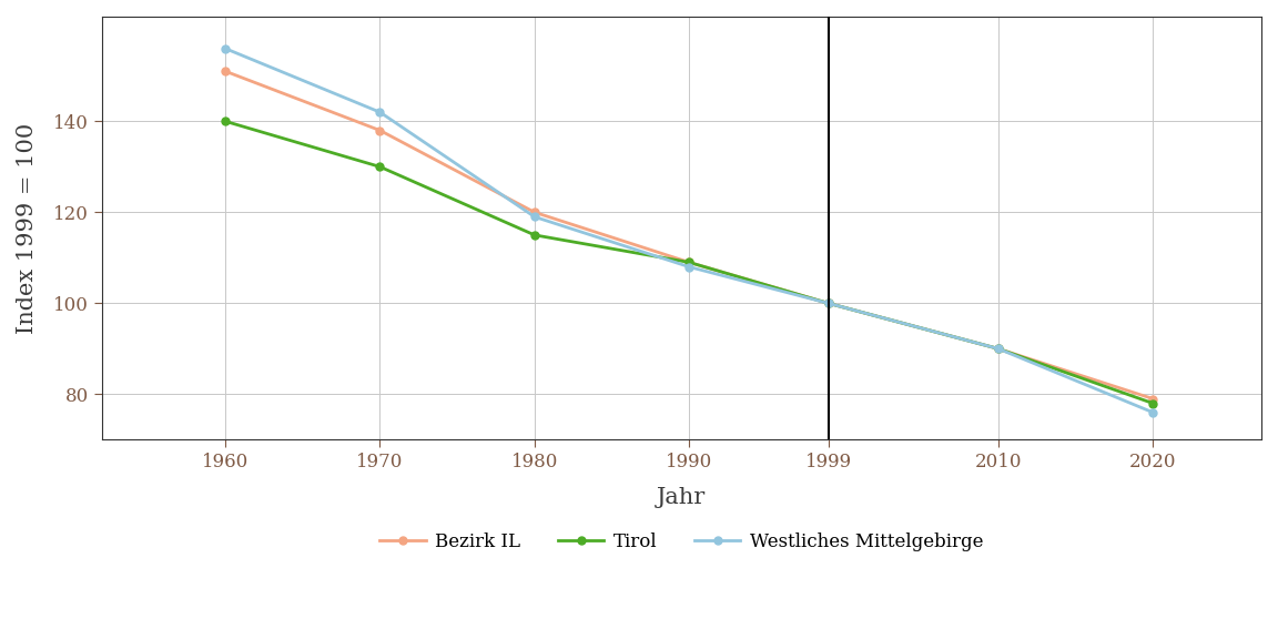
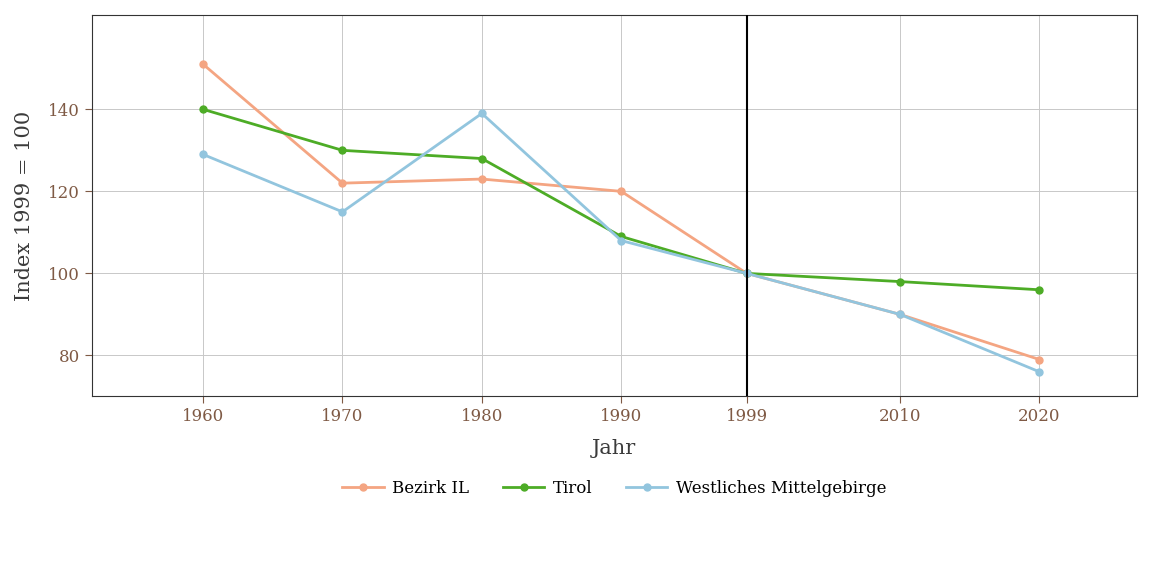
Westliches Mittelgebirge/1960: 156 -> 129
Bezirk IL/1970: 138 -> 122
Westliches Mittelgebirge/1970: 142 -> 115
Bezirk IL/1980: 120 -> 123
Tirol/1980: 115 -> 128
Westliches Mittelgebirge/1980: 119 -> 139
Bezirk IL/1990: 109 -> 120
Tirol/2010: 90 -> 98
Tirol/2020: 78 -> 96
